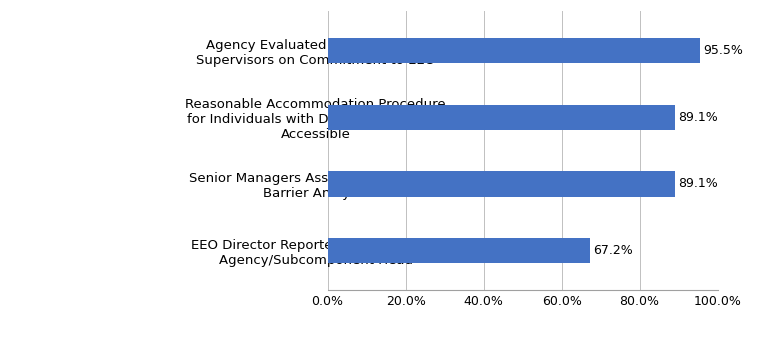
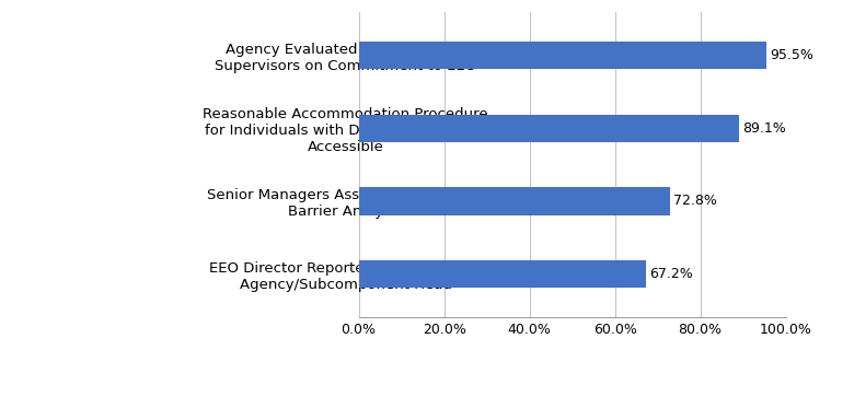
Senior Managers Assist EEO Staff with Barrier Analysis: 89.1% -> 72.8%
